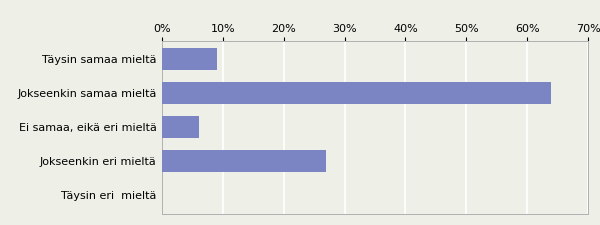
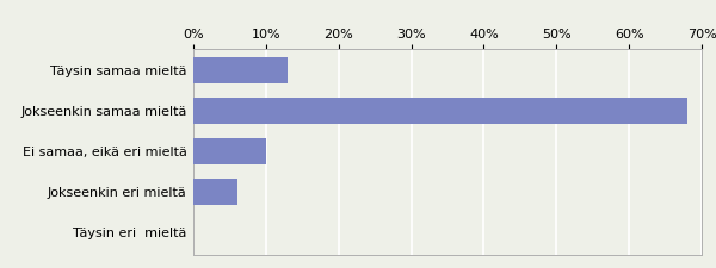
Täysin samaa mieltä: 9% -> 13%
Jokseenkin samaa mieltä: 64% -> 68%
Ei samaa, eikä eri mieltä: 6% -> 10%
Jokseenkin eri mieltä: 27% -> 6%
